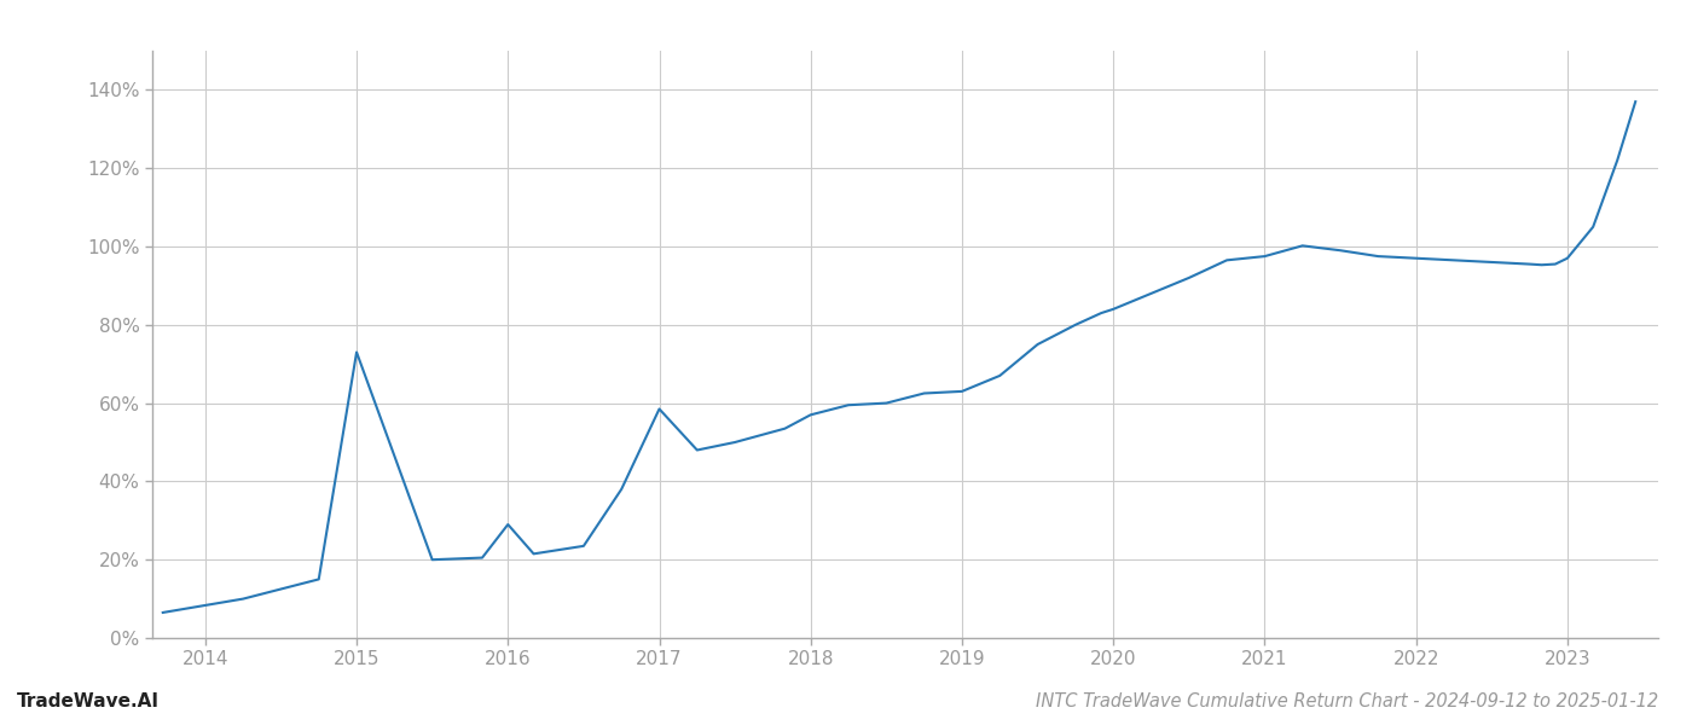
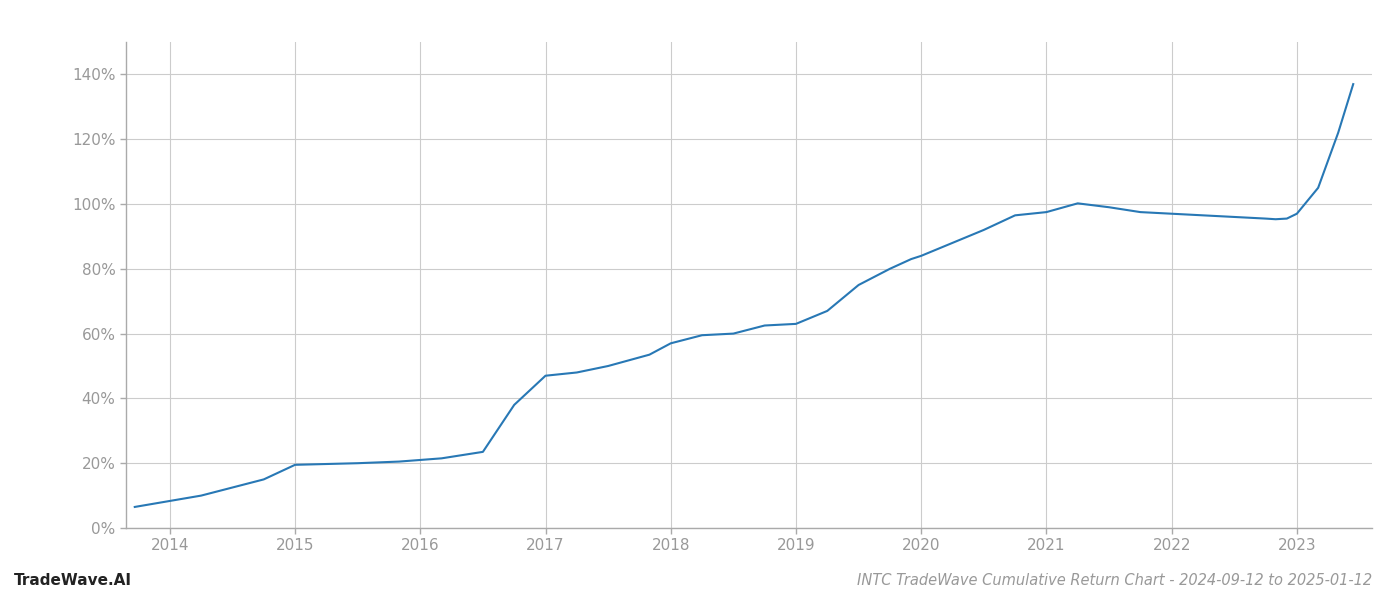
2015: 73.0% -> 19.5%
2016: 29.0% -> 21.0%
2017: 58.5% -> 47.0%
